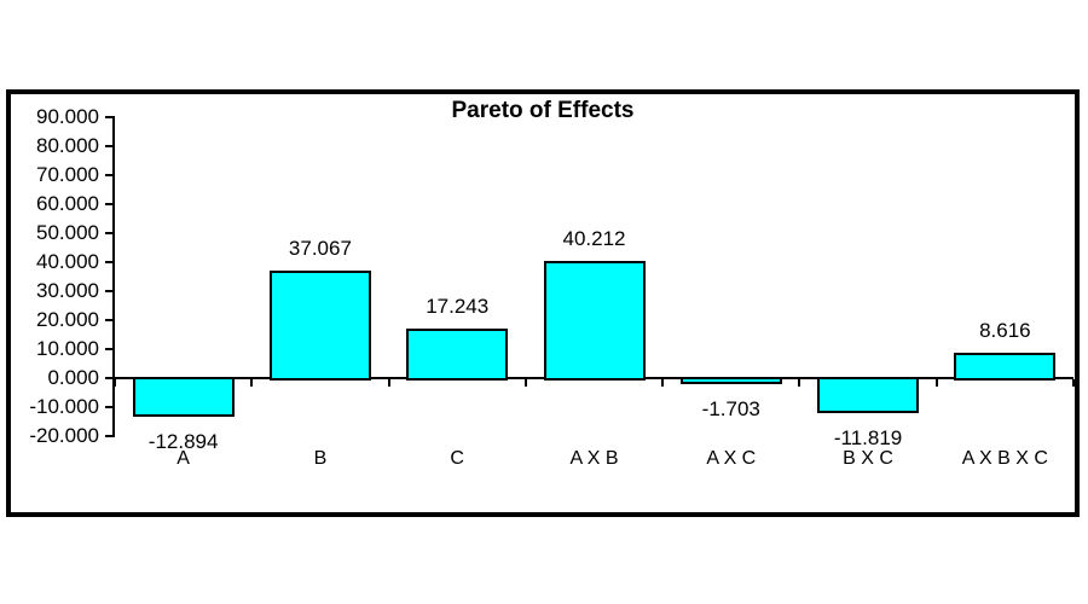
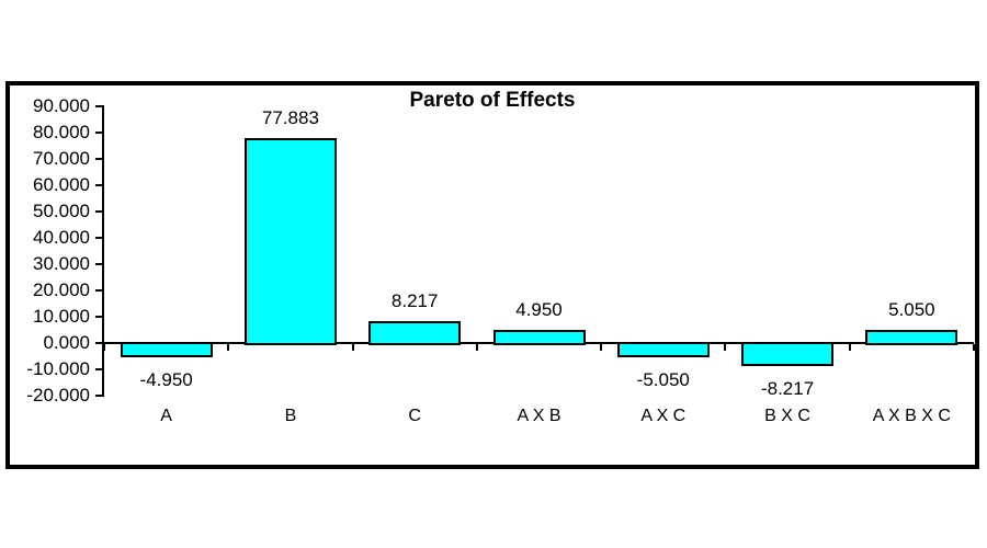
A: -12.894 -> -4.950
B: 37.067 -> 77.883
C: 17.243 -> 8.217
A X B: 40.212 -> 4.950
A X C: -1.703 -> -5.050
B X C: -11.819 -> -8.217
A X B X C: 8.616 -> 5.050
